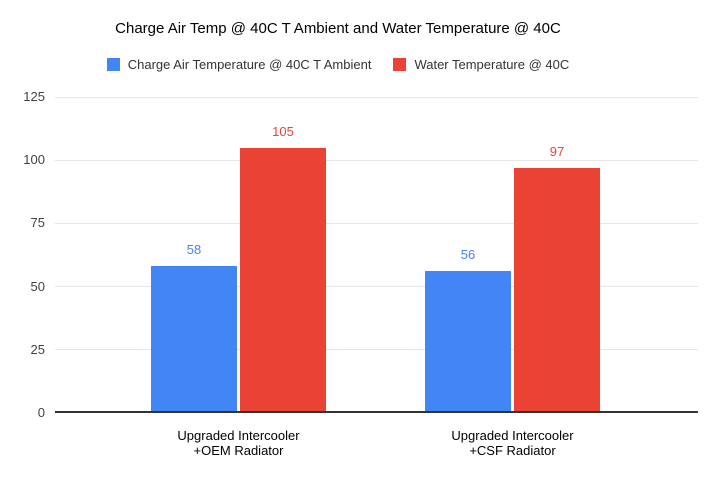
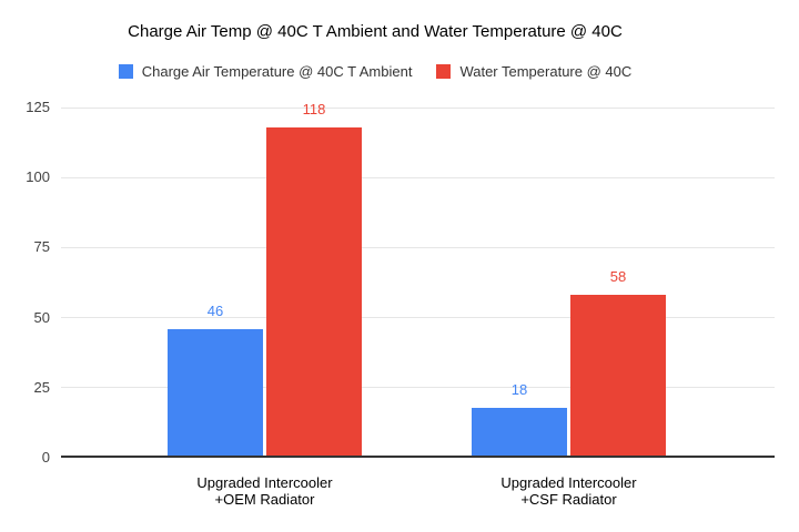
Charge Air Temperature @ 40C T Ambient/Upgraded Intercooler +OEM Radiator: 58 -> 46
Water Temperature @ 40C/Upgraded Intercooler +OEM Radiator: 105 -> 118
Charge Air Temperature @ 40C T Ambient/Upgraded Intercooler +CSF Radiator: 56 -> 18
Water Temperature @ 40C/Upgraded Intercooler +CSF Radiator: 97 -> 58
